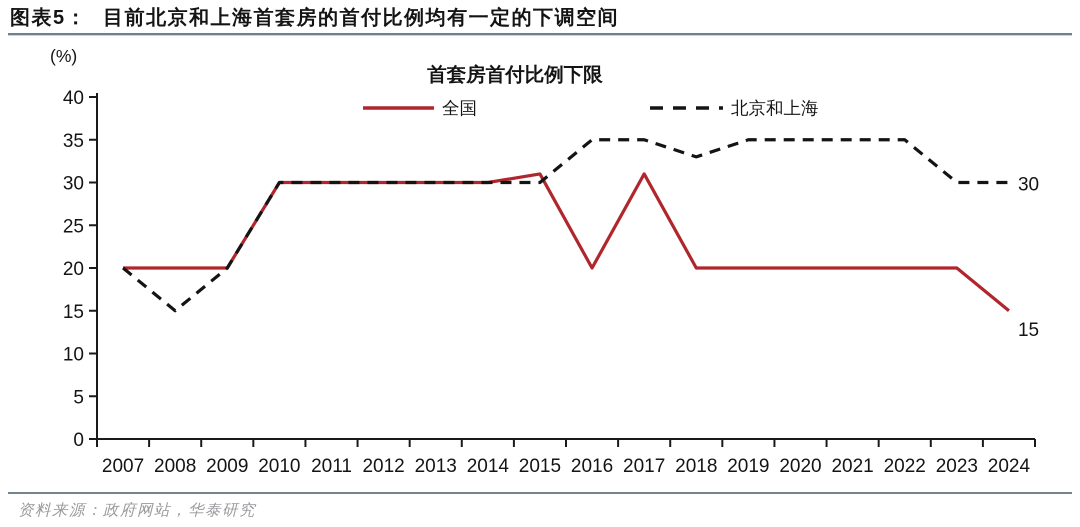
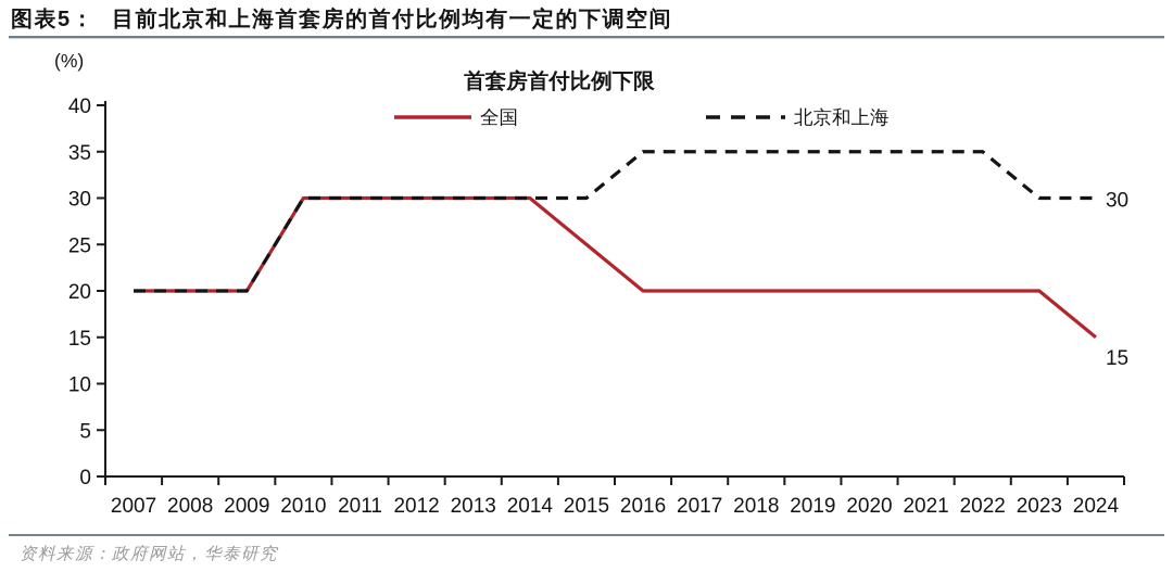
北京和上海/2008: 15 -> 20
全国/2015: 31 -> 25
全国/2017: 31 -> 20
北京和上海/2018: 33 -> 35
